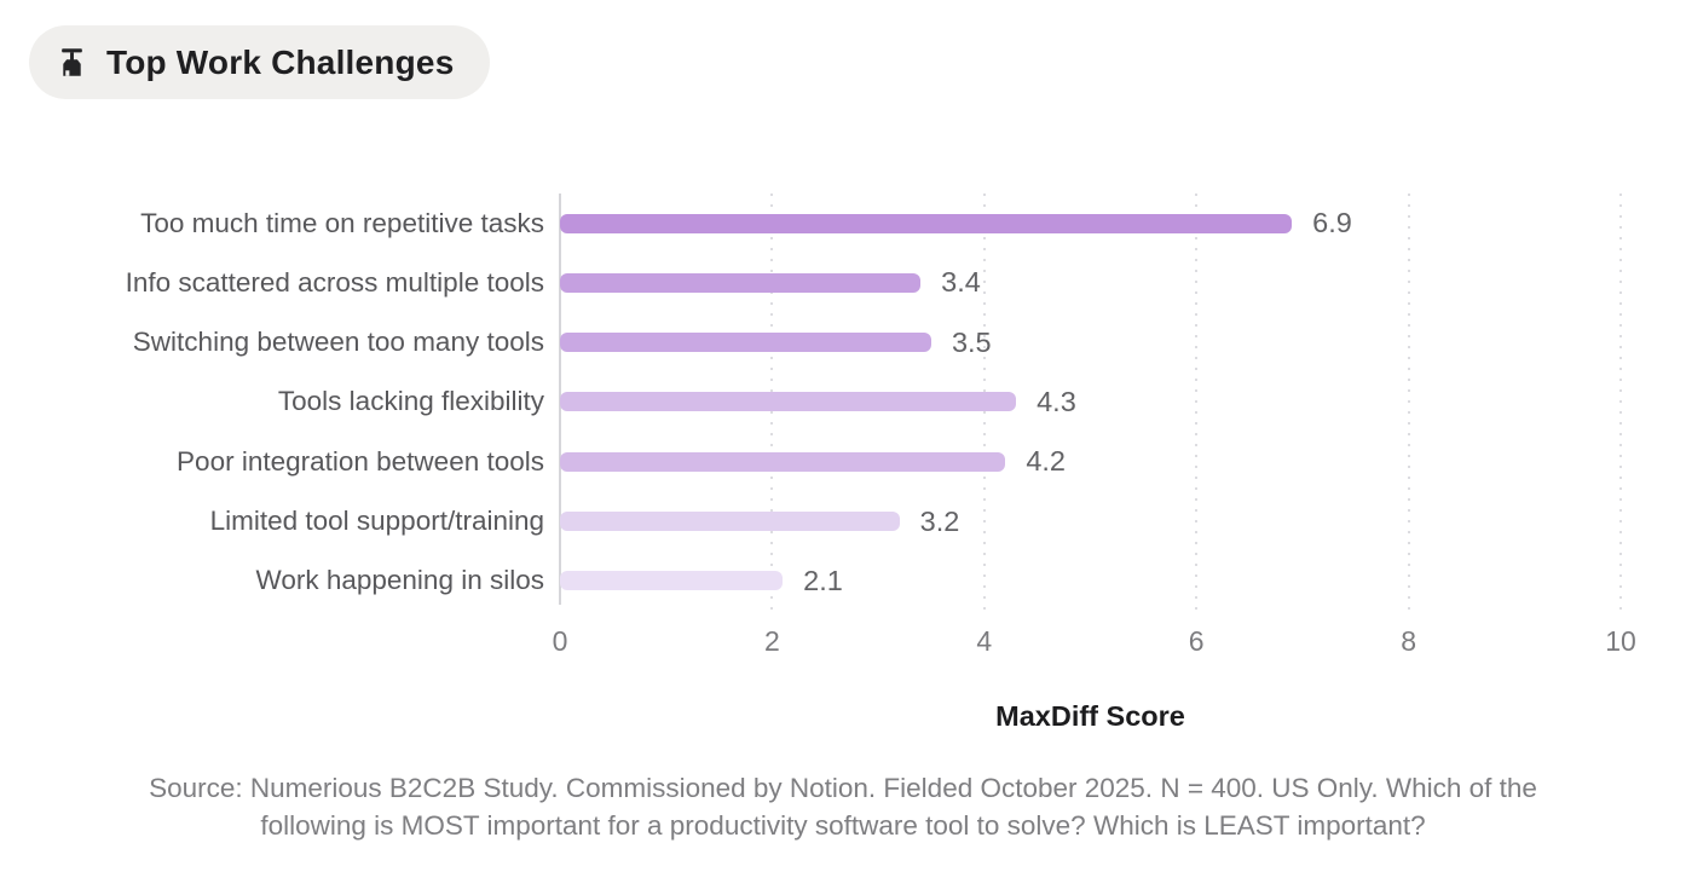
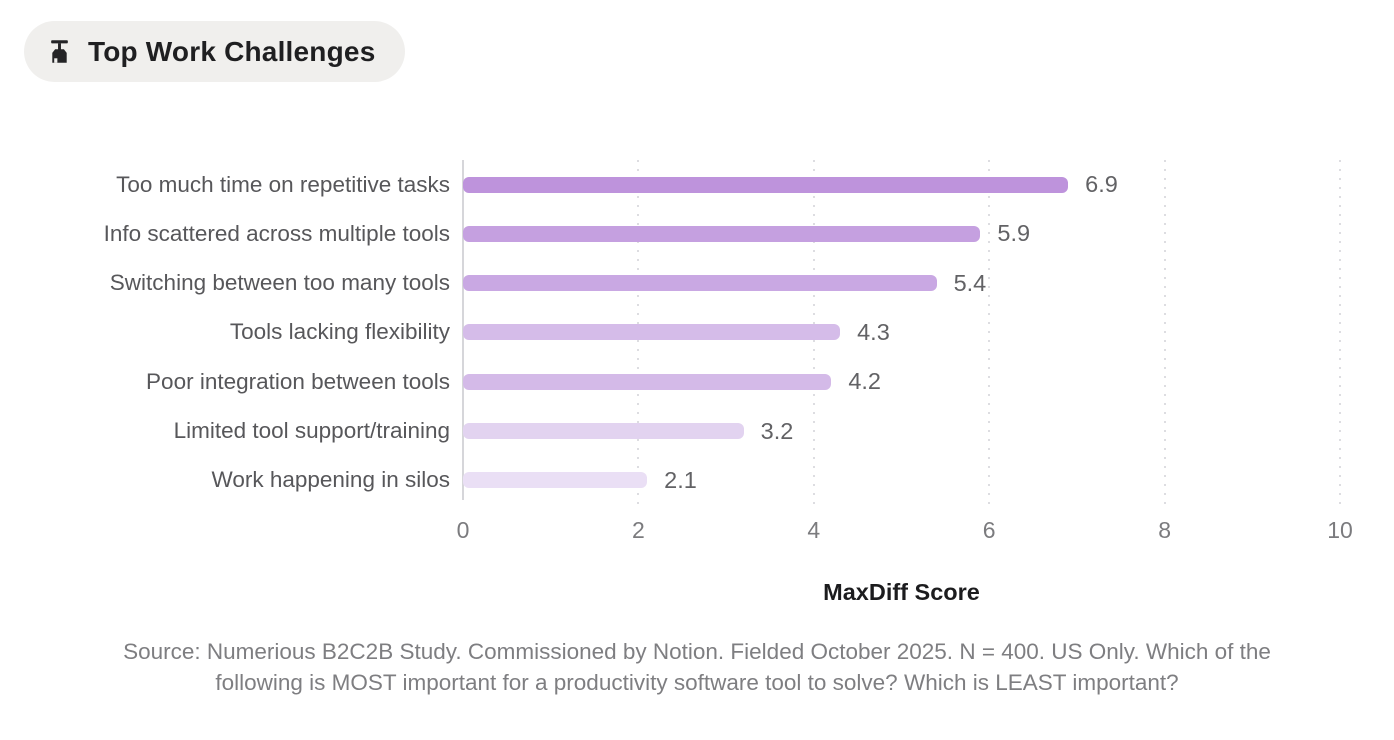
Info scattered across multiple tools: 3.4 -> 5.9
Switching between too many tools: 3.5 -> 5.4
